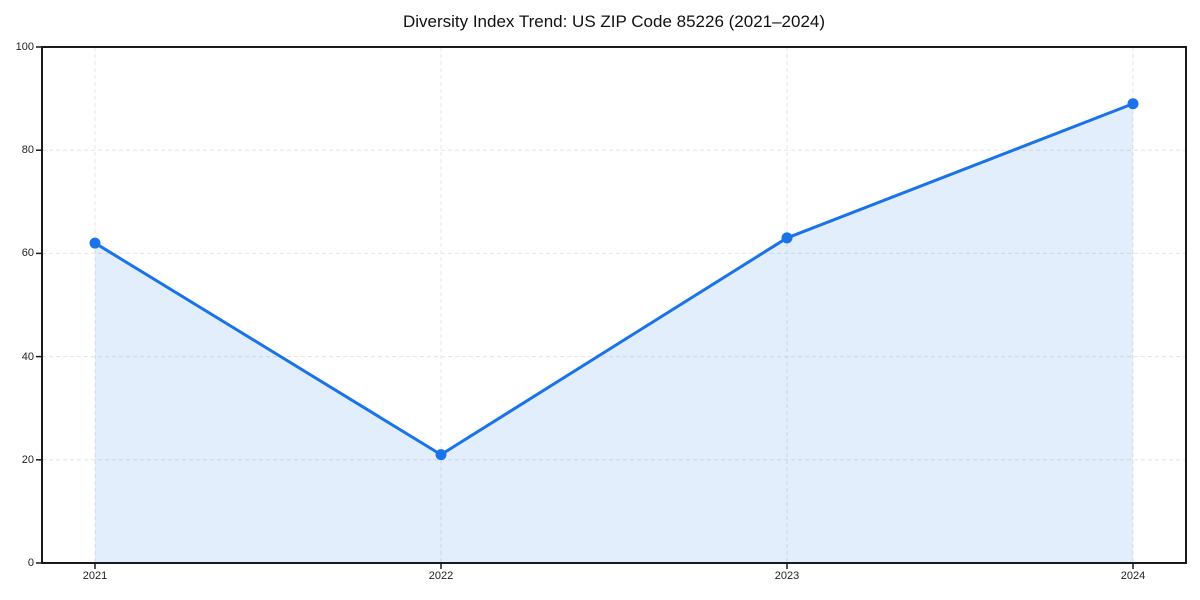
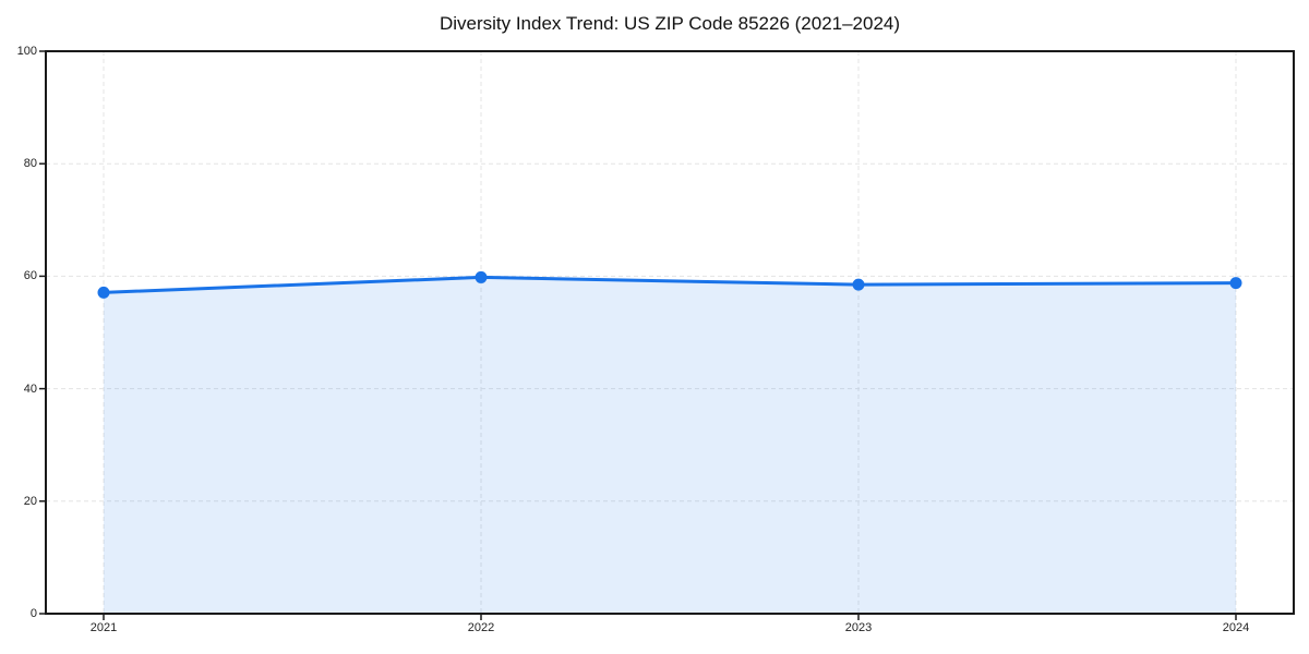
2021: 62 -> 57
2022: 21 -> 60
2023: 63 -> 58
2024: 89 -> 59
